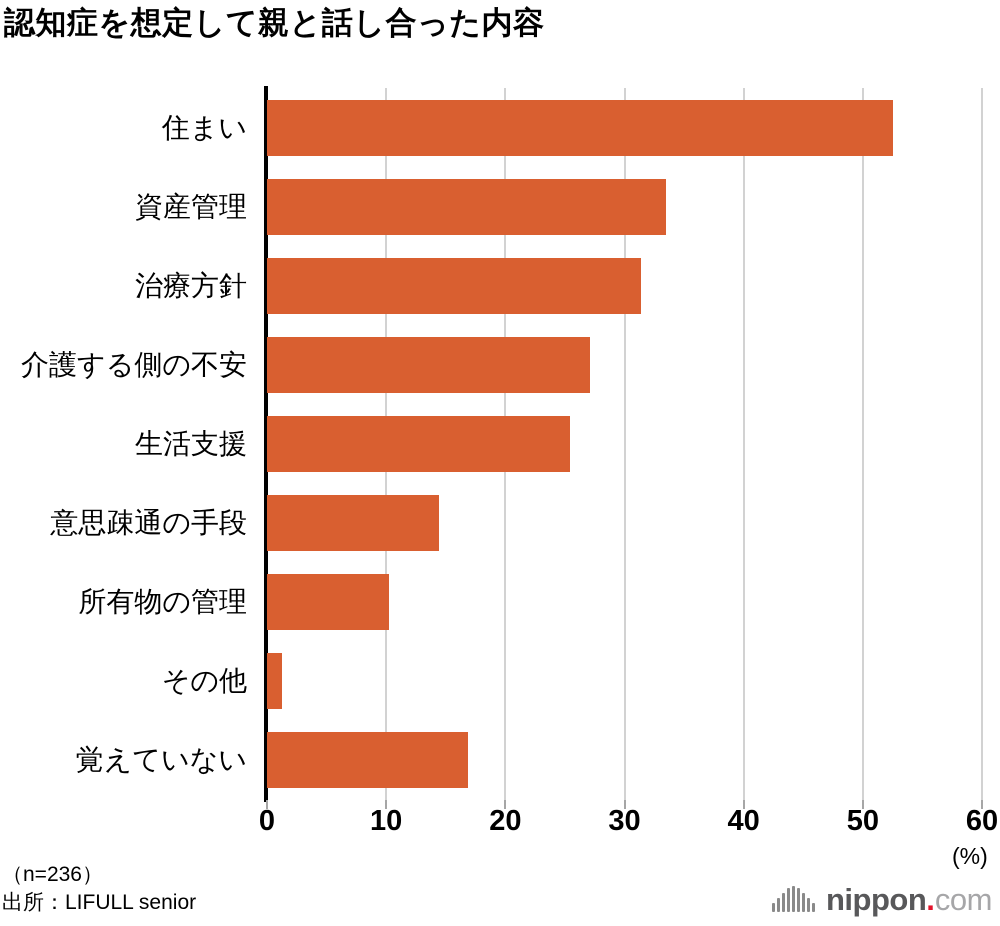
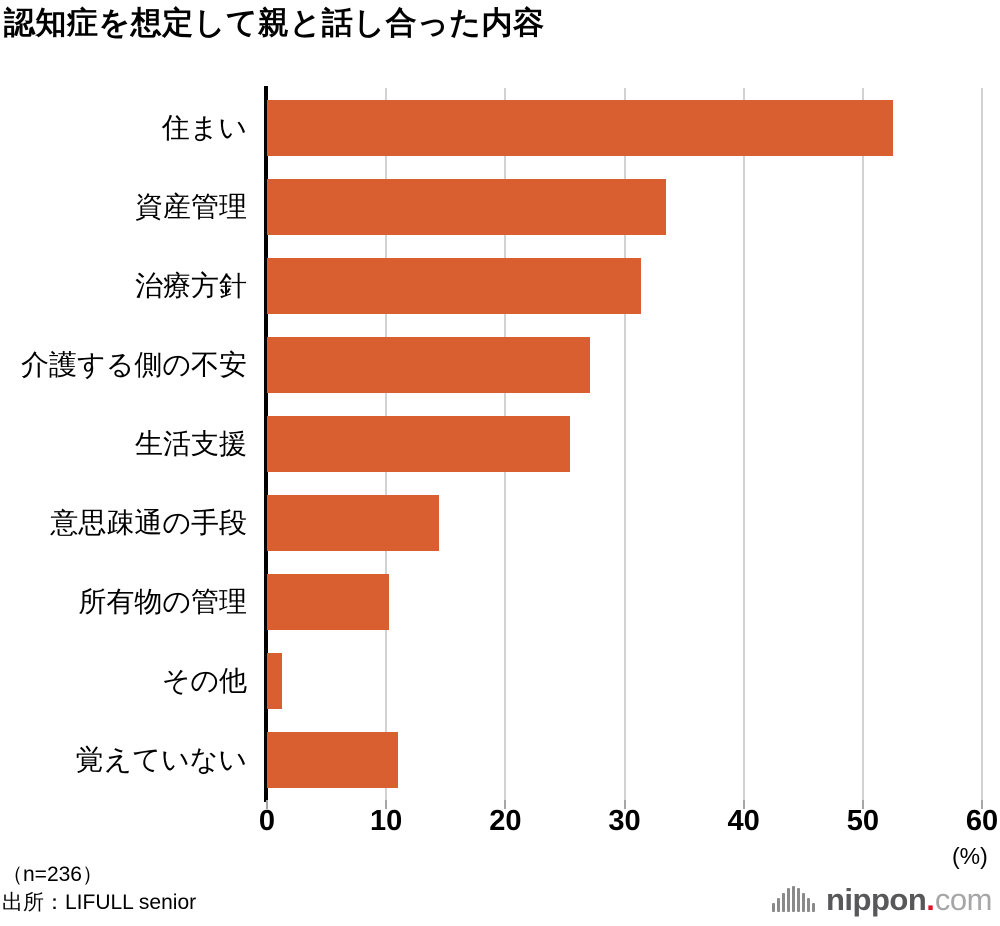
覚えていない: 16.9 -> 11.0
